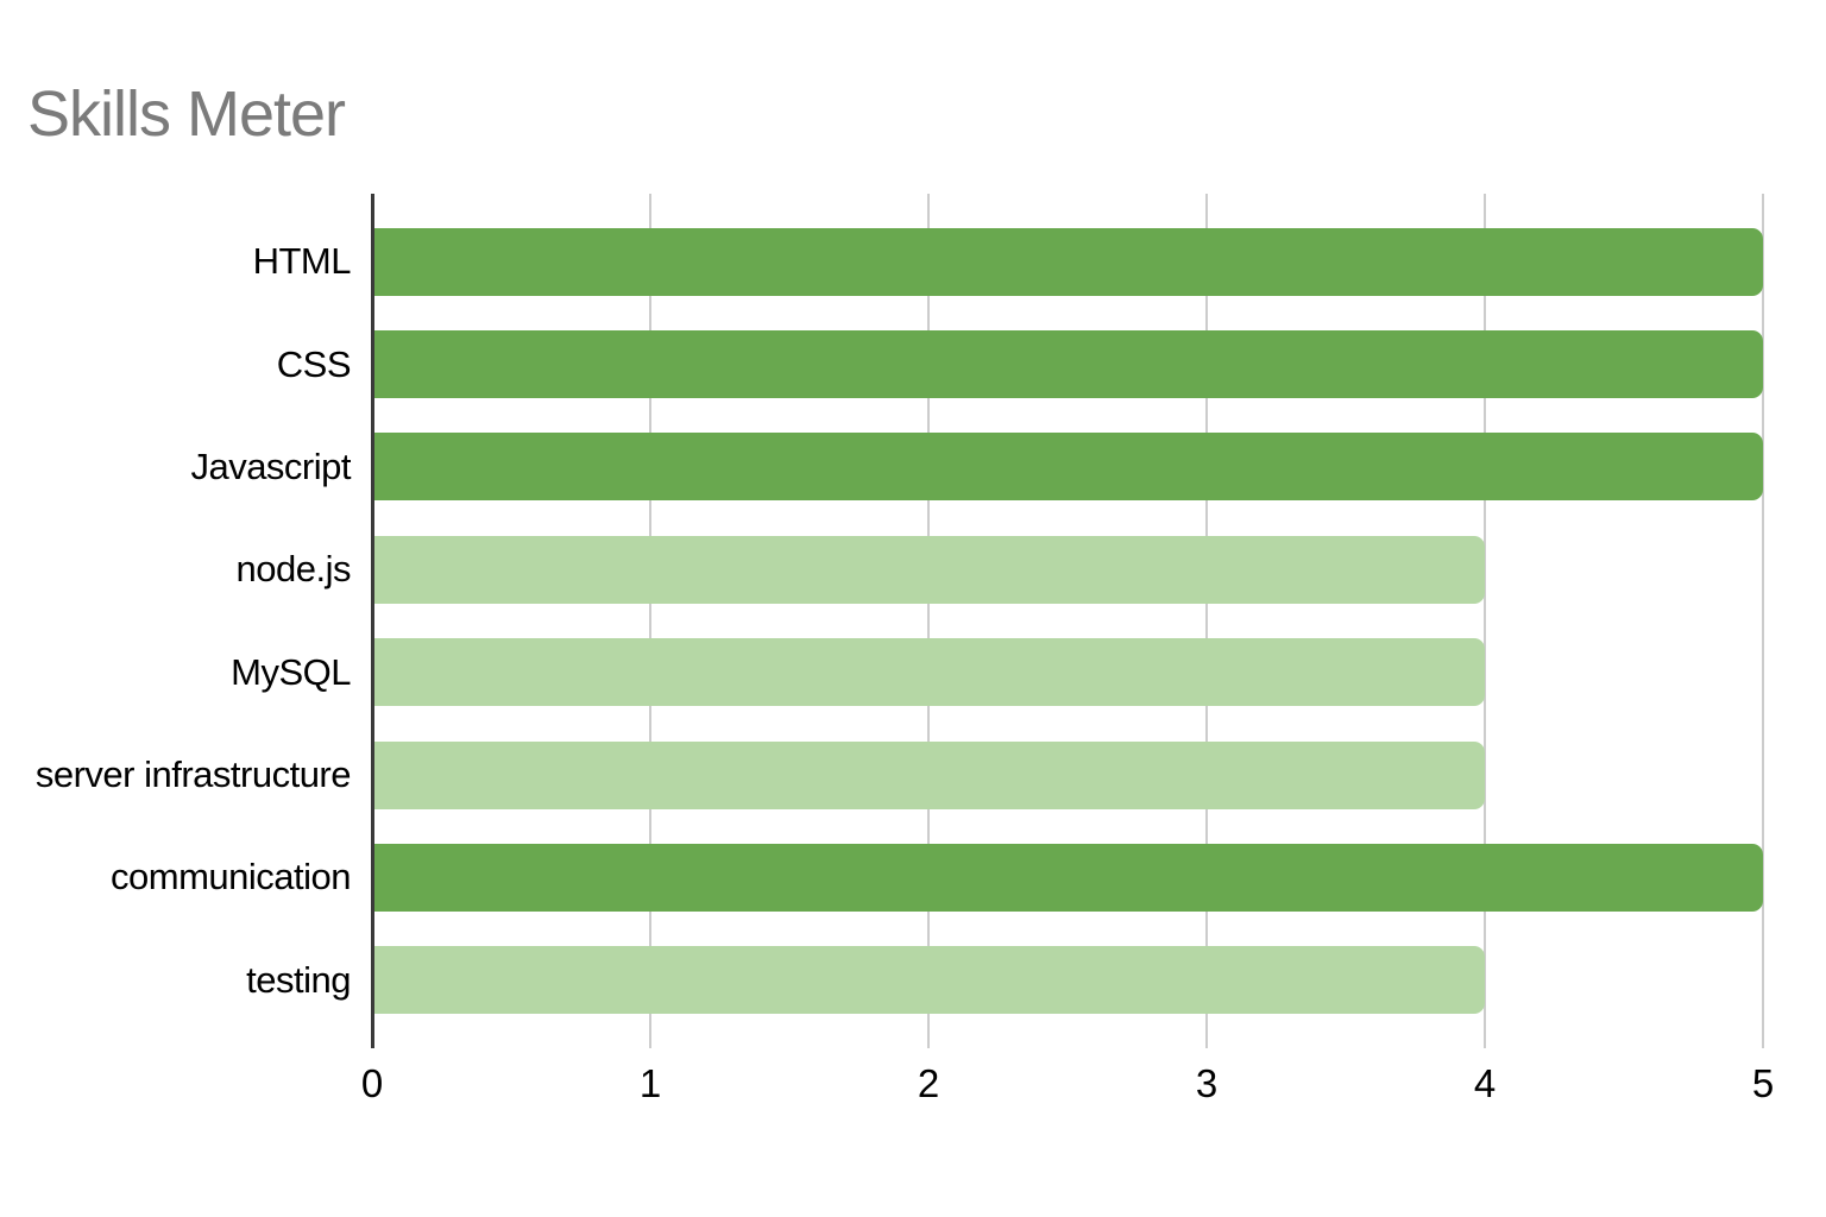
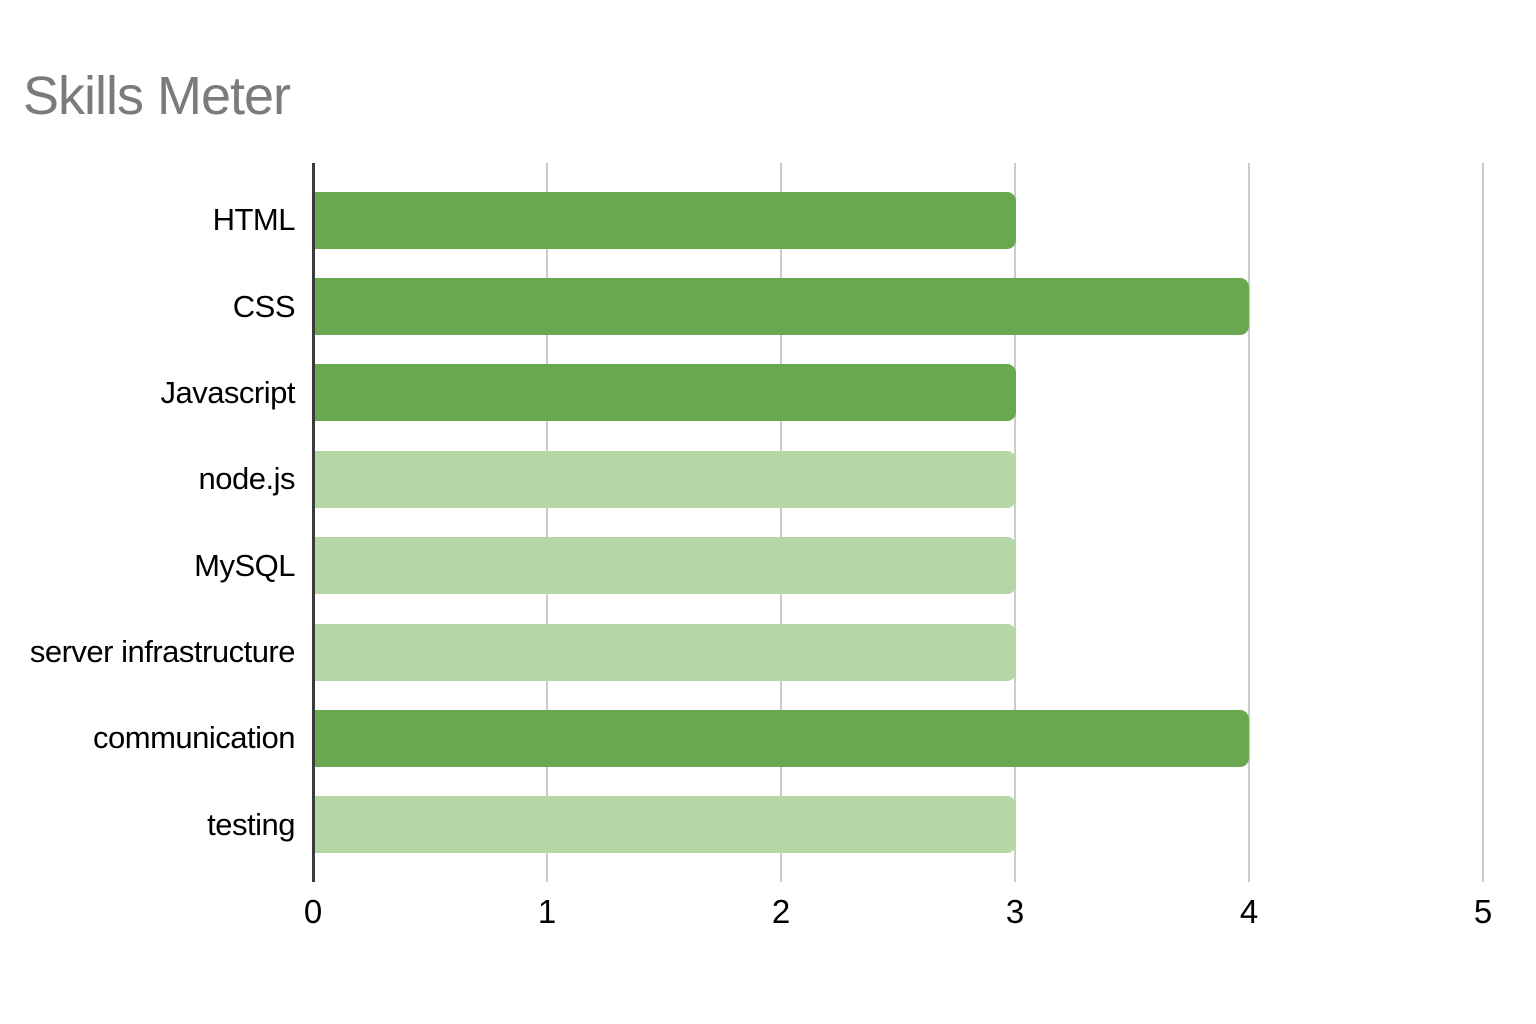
HTML: 5 -> 3
CSS: 5 -> 4
Javascript: 5 -> 3
node.js: 4 -> 3
MySQL: 4 -> 3
server infrastructure: 4 -> 3
communication: 5 -> 4
testing: 4 -> 3
